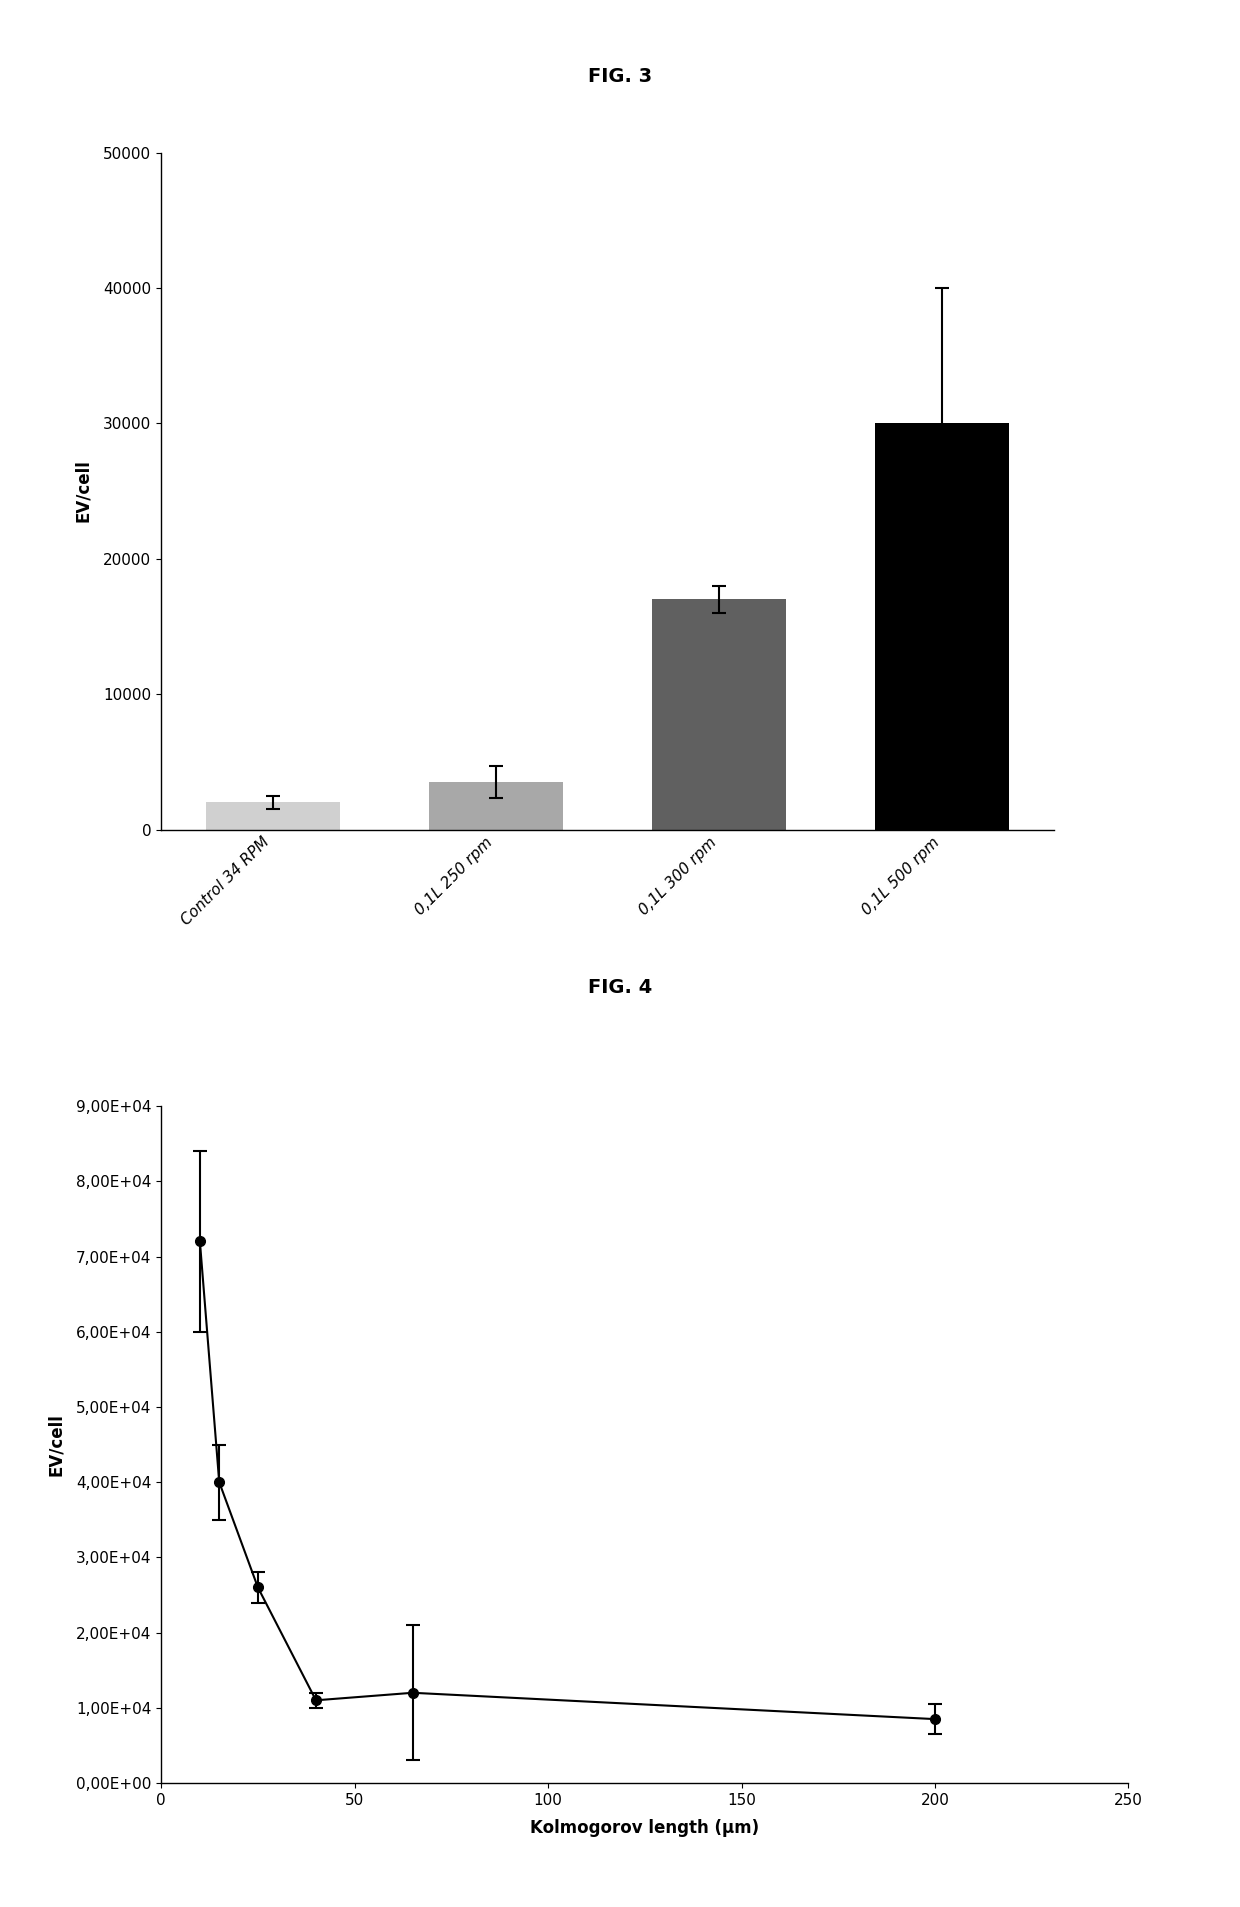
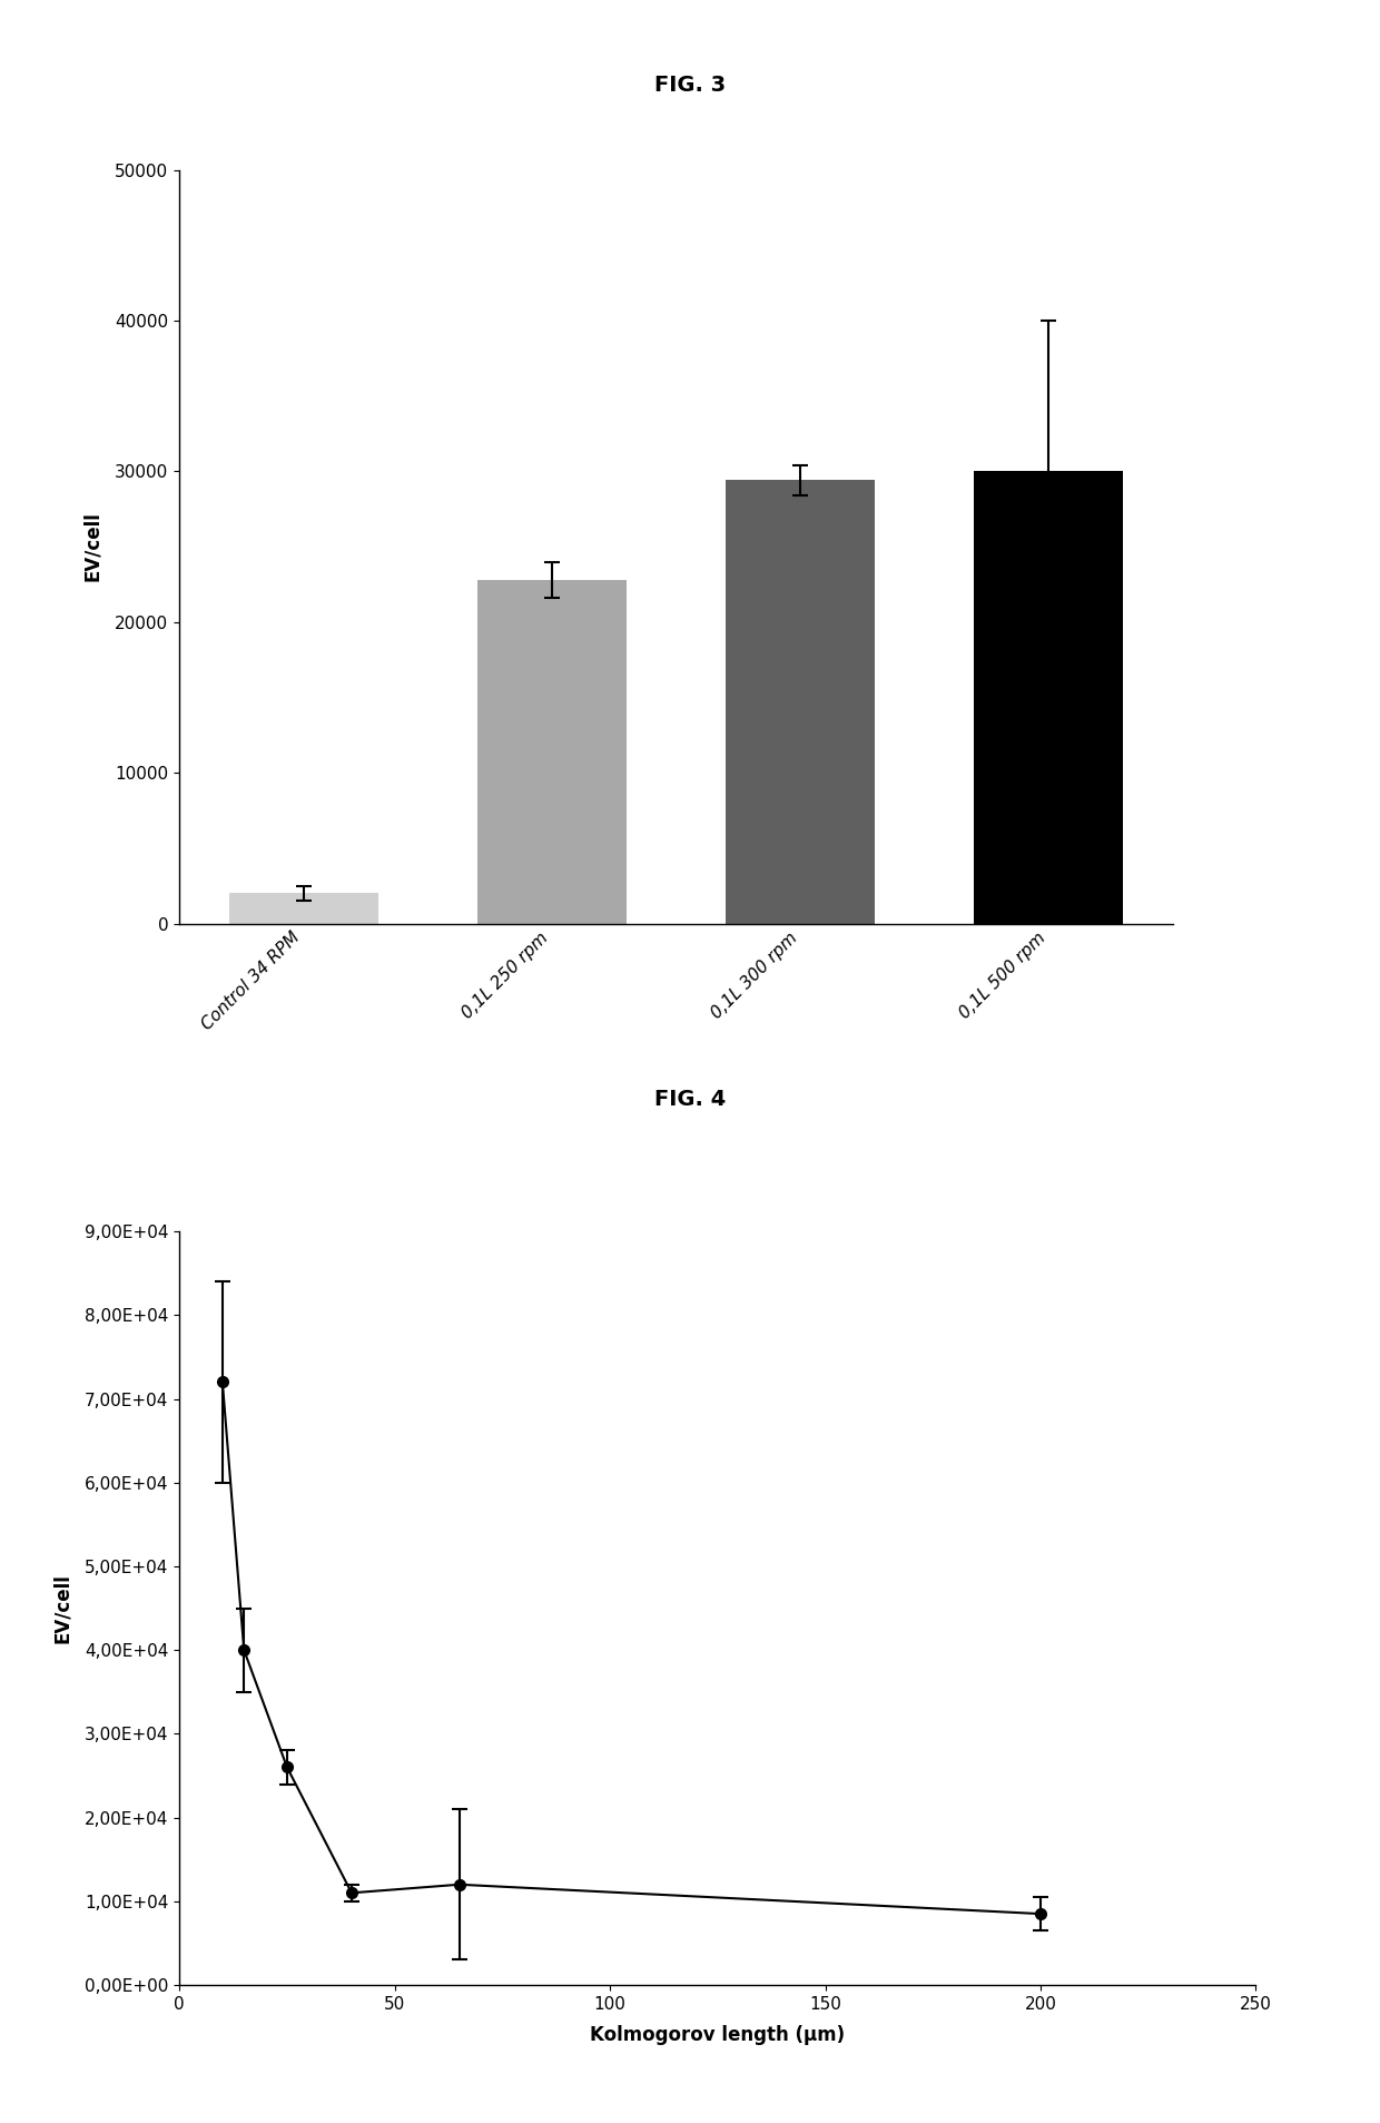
0,1L 250 rpm: 3500 -> 22800
0,1L 300 rpm: 17000 -> 29400
